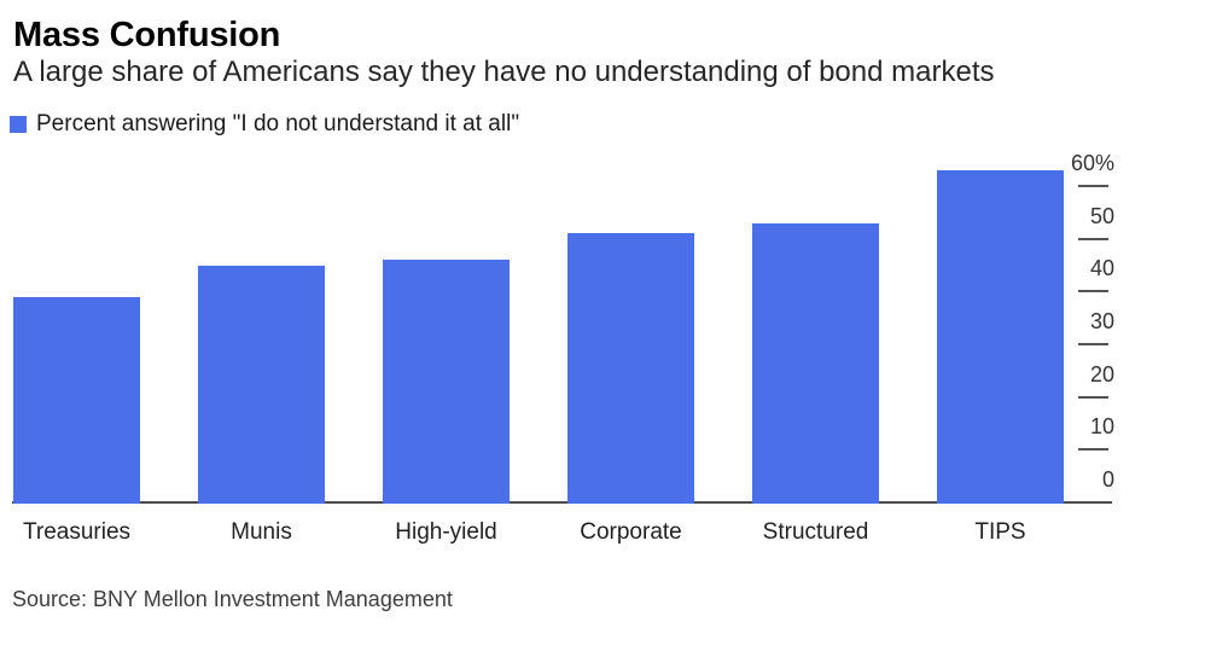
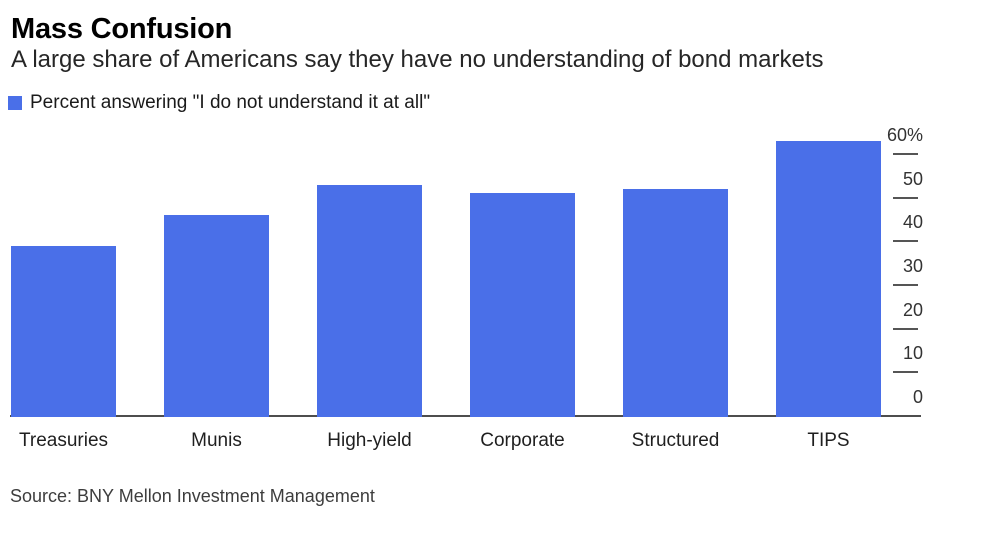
Munis: 45% -> 46%
High-yield: 46% -> 53%
Structured: 53% -> 52%
